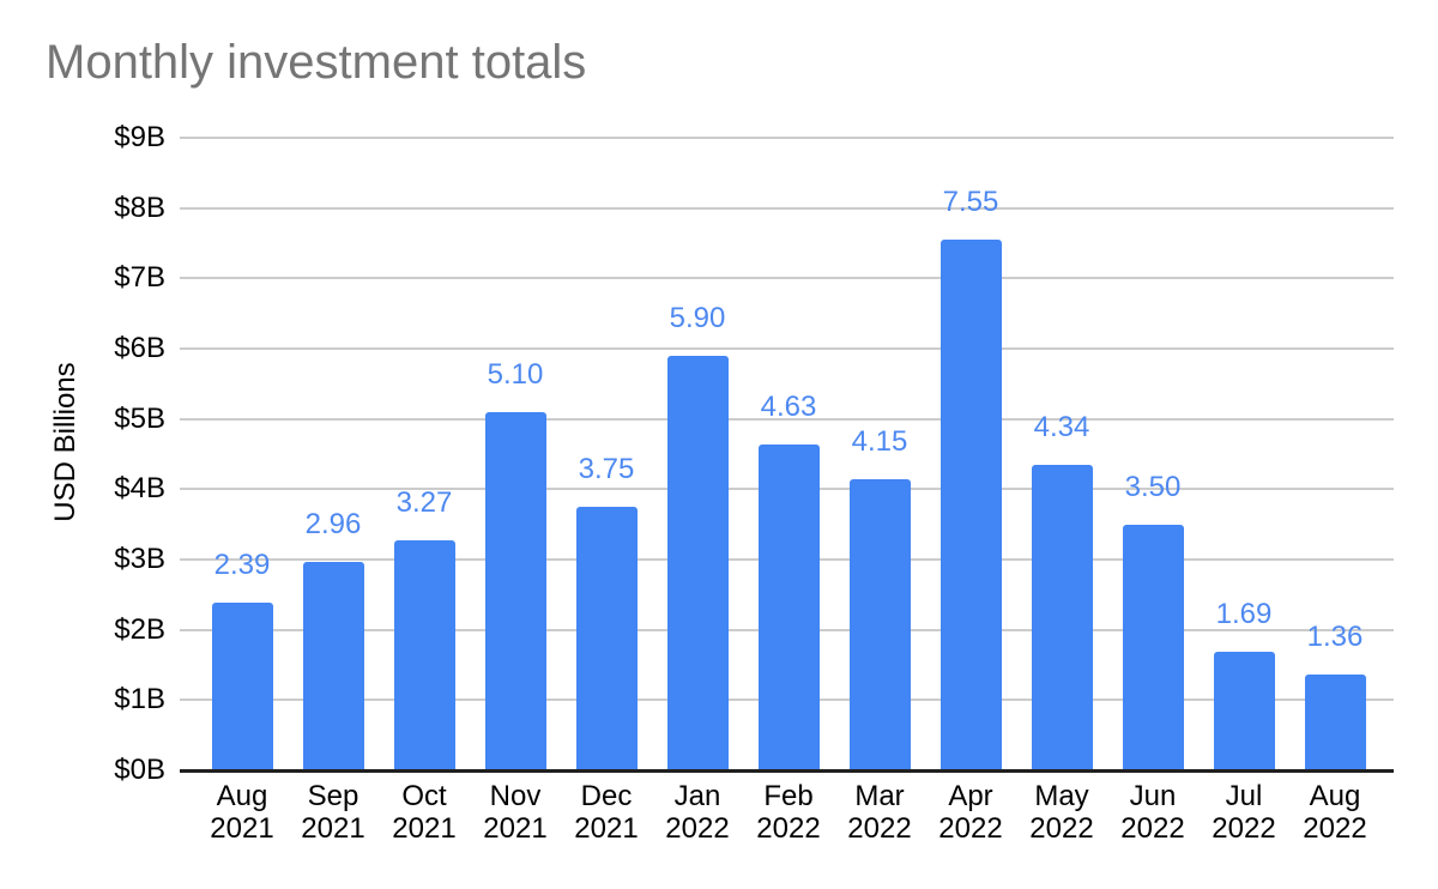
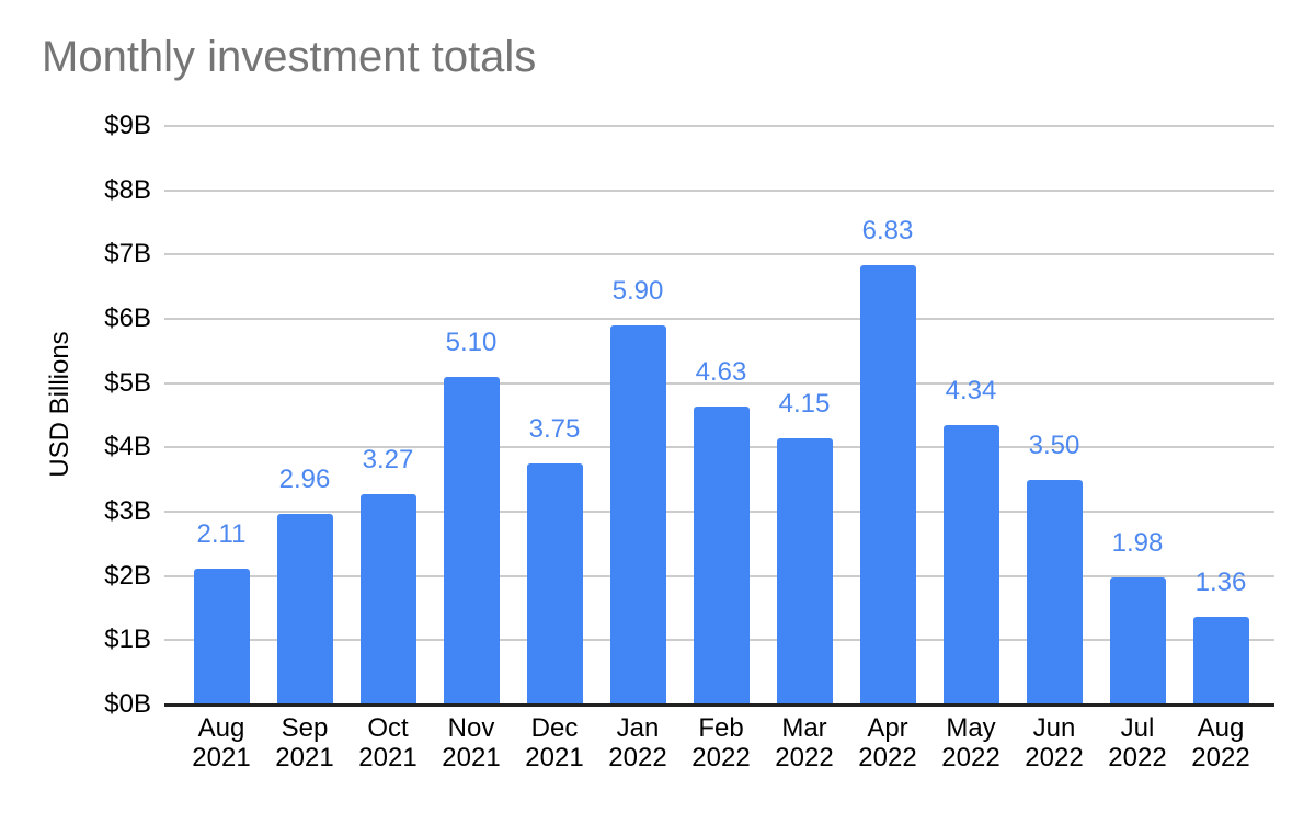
Aug 2021: 2.39 -> 2.11
Apr 2022: 7.55 -> 6.83
Jul 2022: 1.69 -> 1.98
